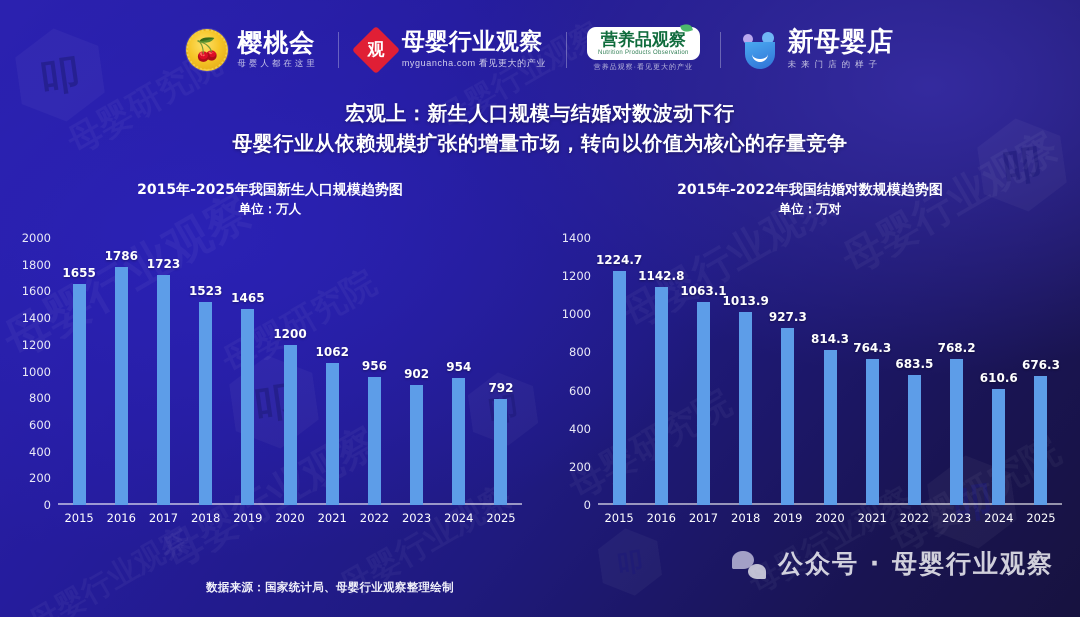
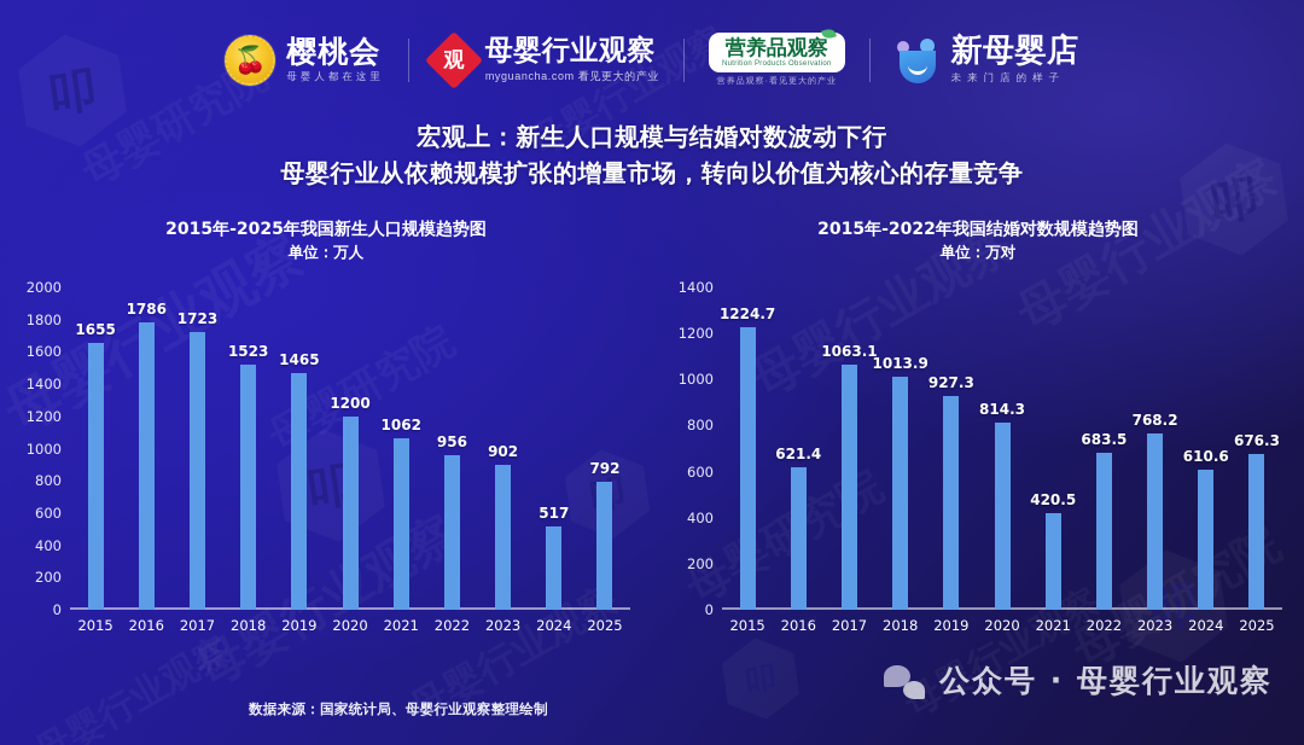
2015年-2025年我国新生人口规模趋势图/2024: 954 -> 517
2015年-2022年我国结婚对数规模趋势图/2016: 1142.8 -> 621.4
2015年-2022年我国结婚对数规模趋势图/2021: 764.3 -> 420.5
